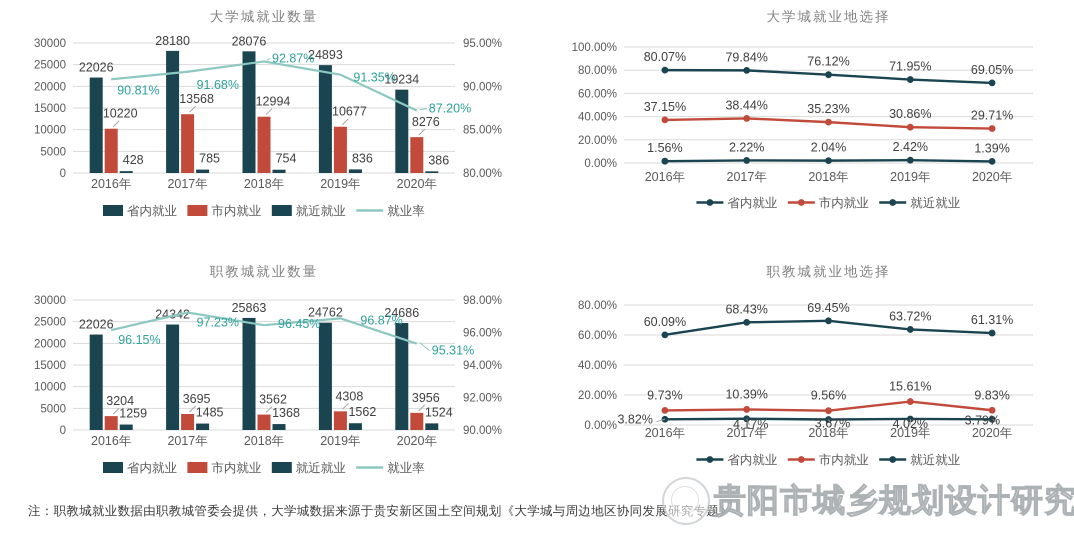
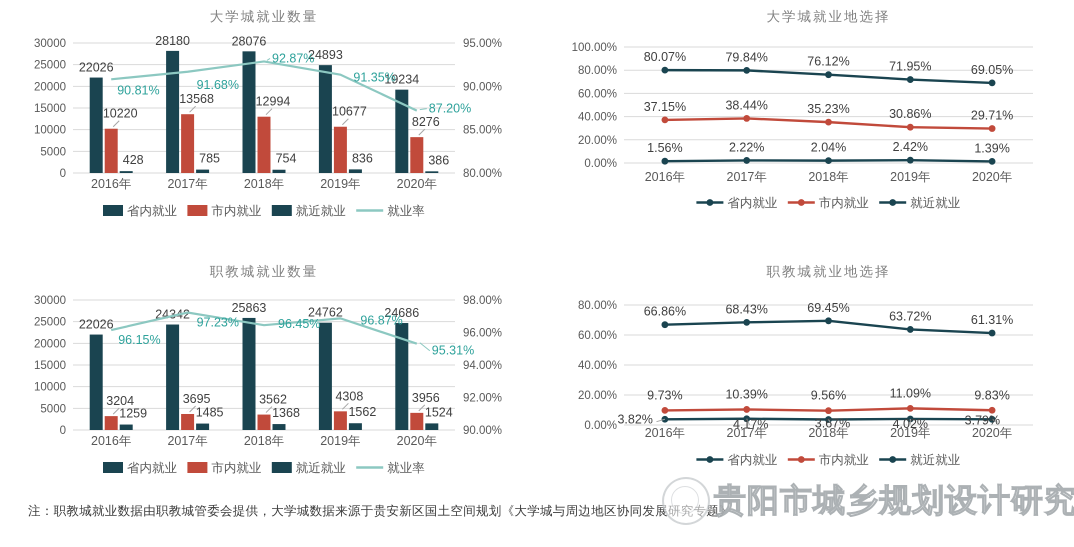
职教城就业地选择/省内就业/2016年: 60.09% -> 66.86%
职教城就业地选择/市内就业/2019年: 15.61% -> 11.09%
